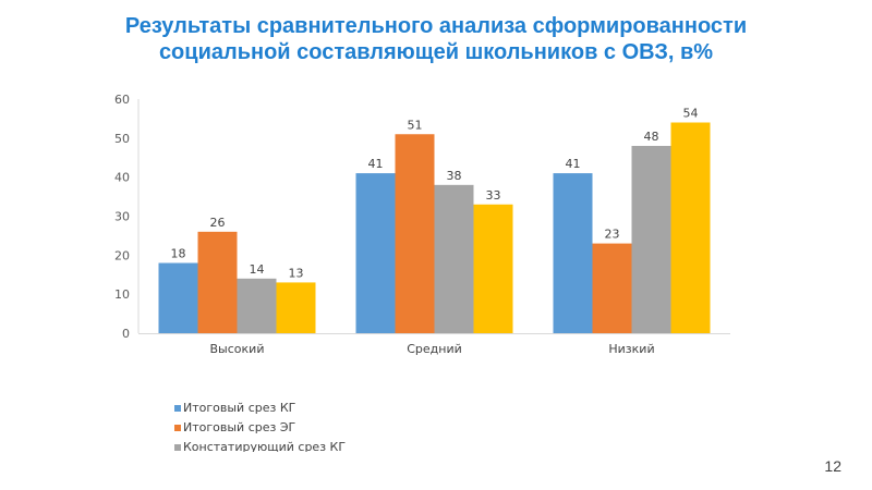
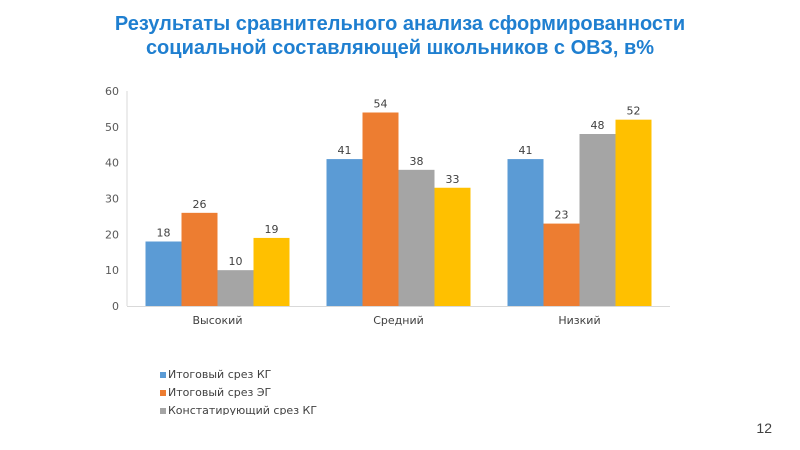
Констатирующий срез КГ/Высокий: 14 -> 10
Констатирующий срез ЭГ/Высокий: 13 -> 19
Итоговый срез ЭГ/Средний: 51 -> 54
Констатирующий срез ЭГ/Низкий: 54 -> 52
